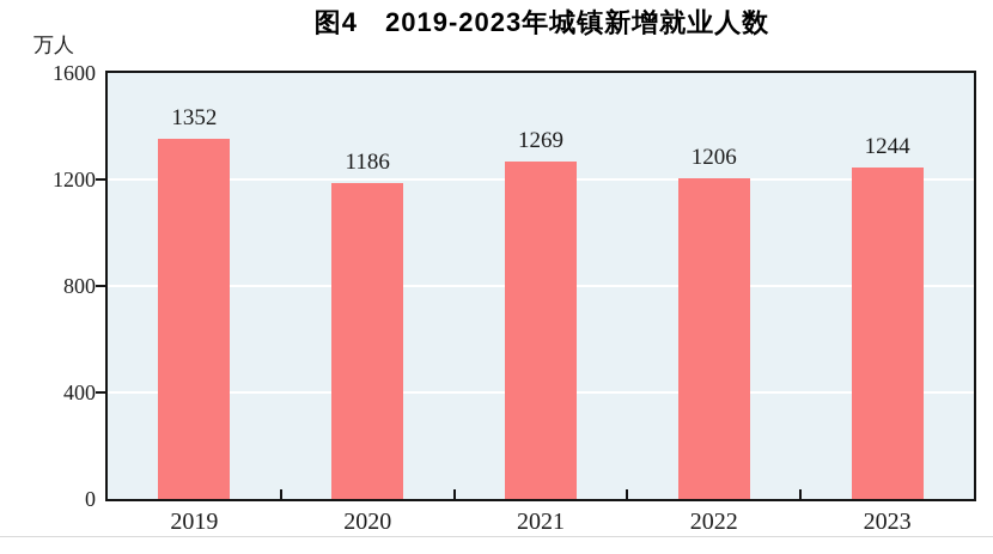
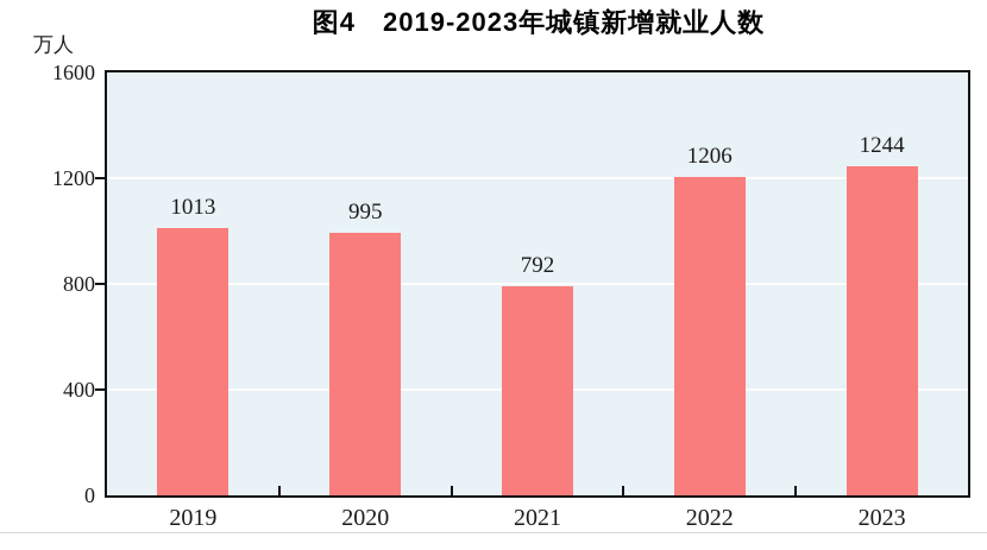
2019: 1352 -> 1013
2020: 1186 -> 995
2021: 1269 -> 792
